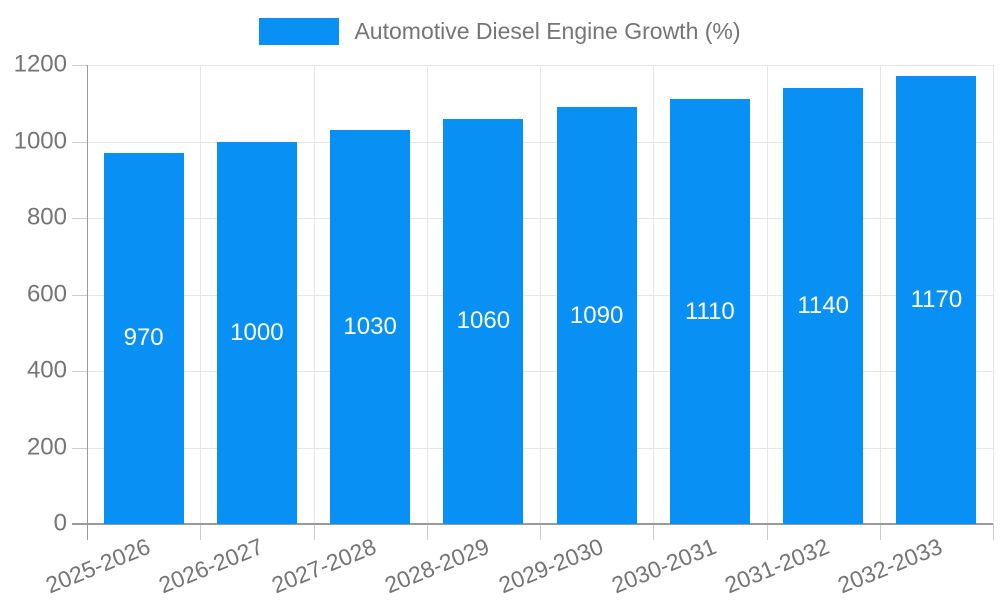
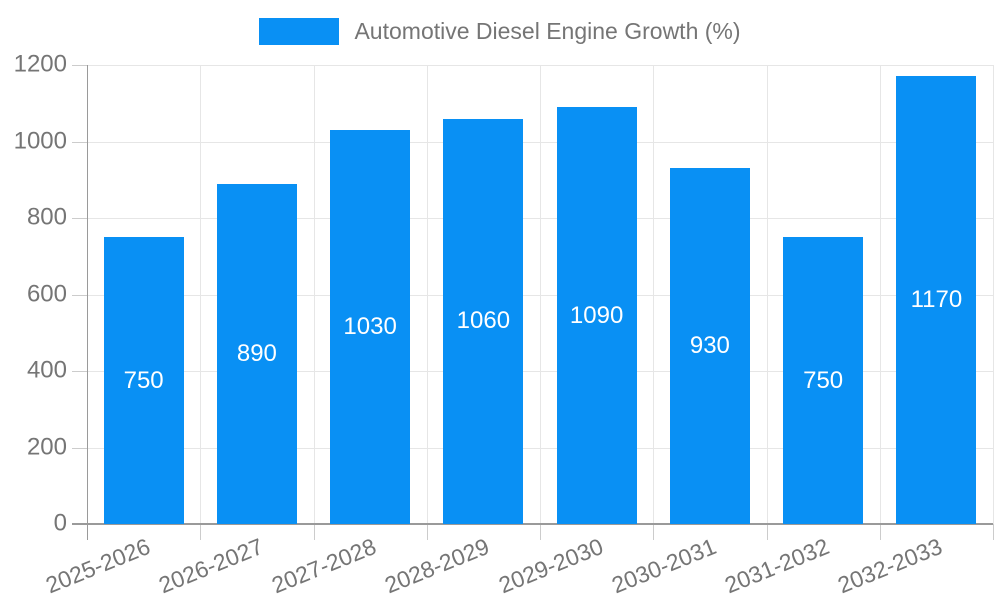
2025-2026: 970 -> 750
2026-2027: 1000 -> 890
2030-2031: 1110 -> 930
2031-2032: 1140 -> 750
